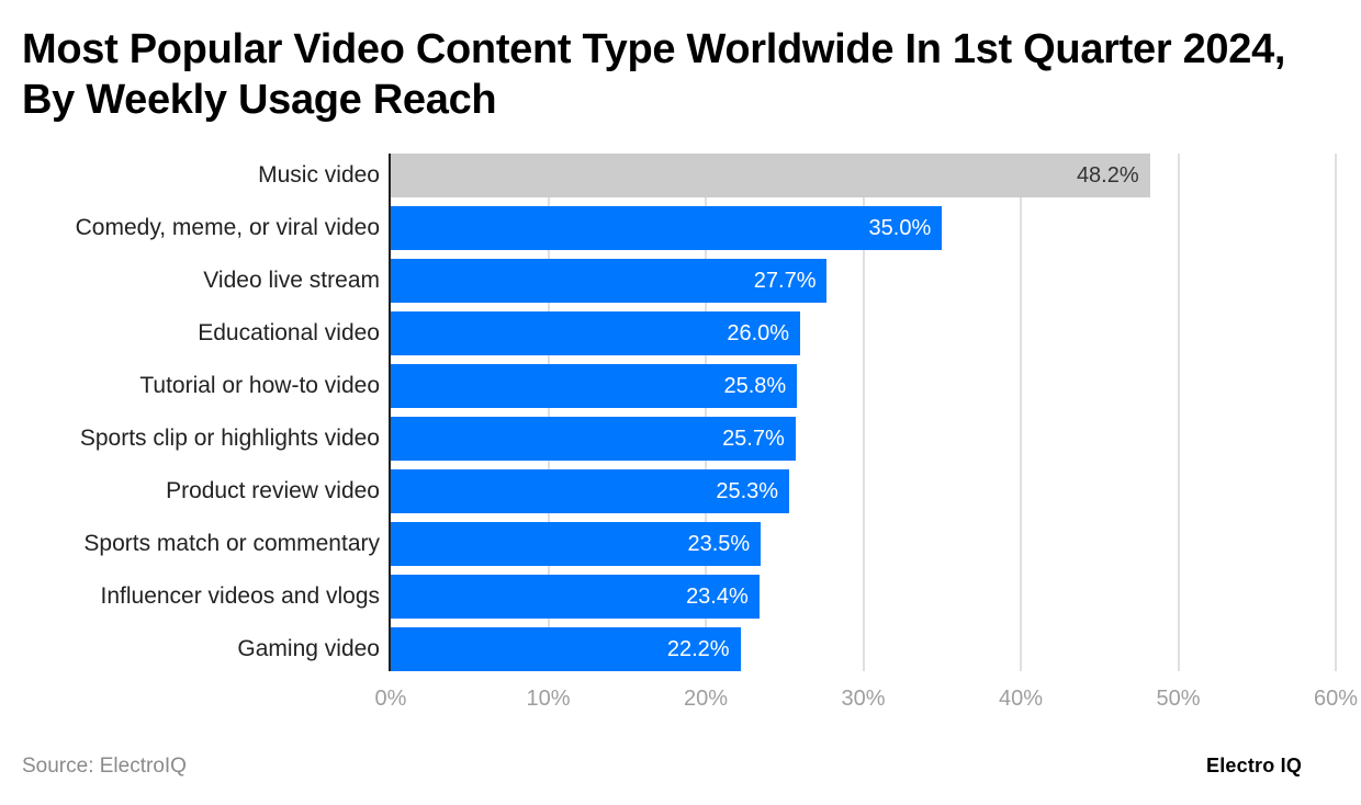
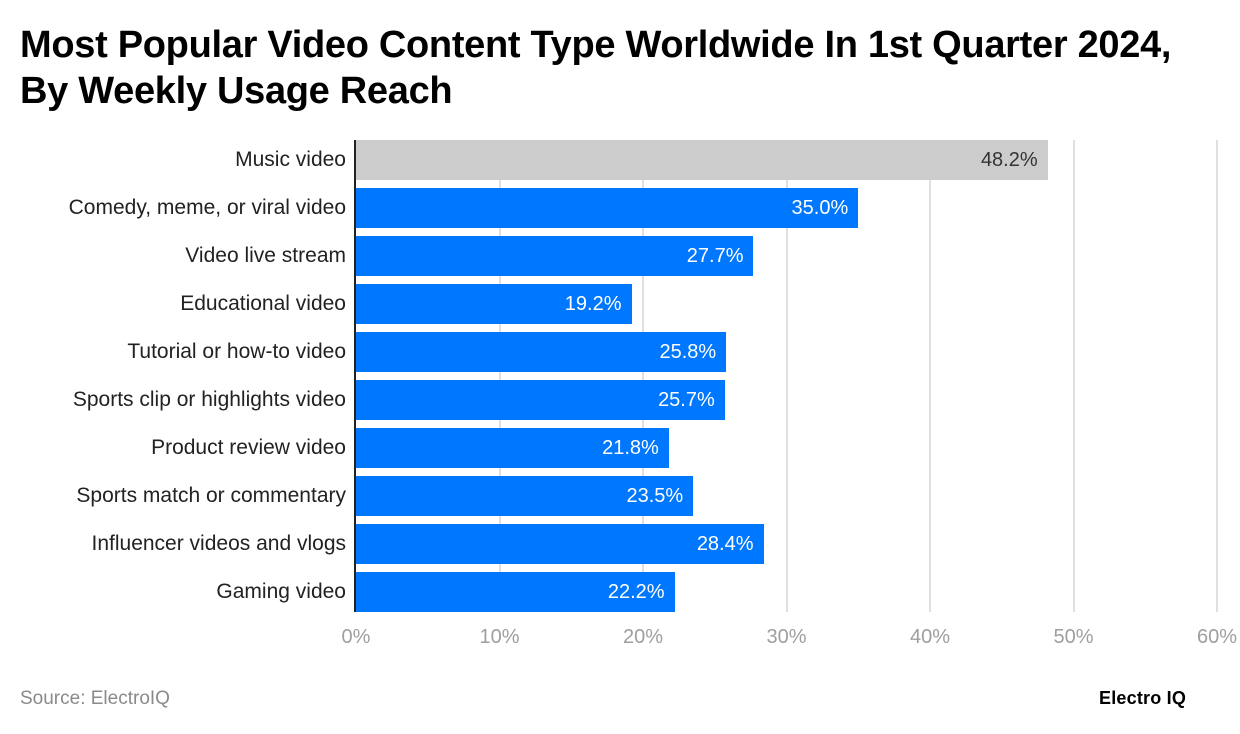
Educational video: 26.0% -> 19.2%
Product review video: 25.3% -> 21.8%
Influencer videos and vlogs: 23.4% -> 28.4%
